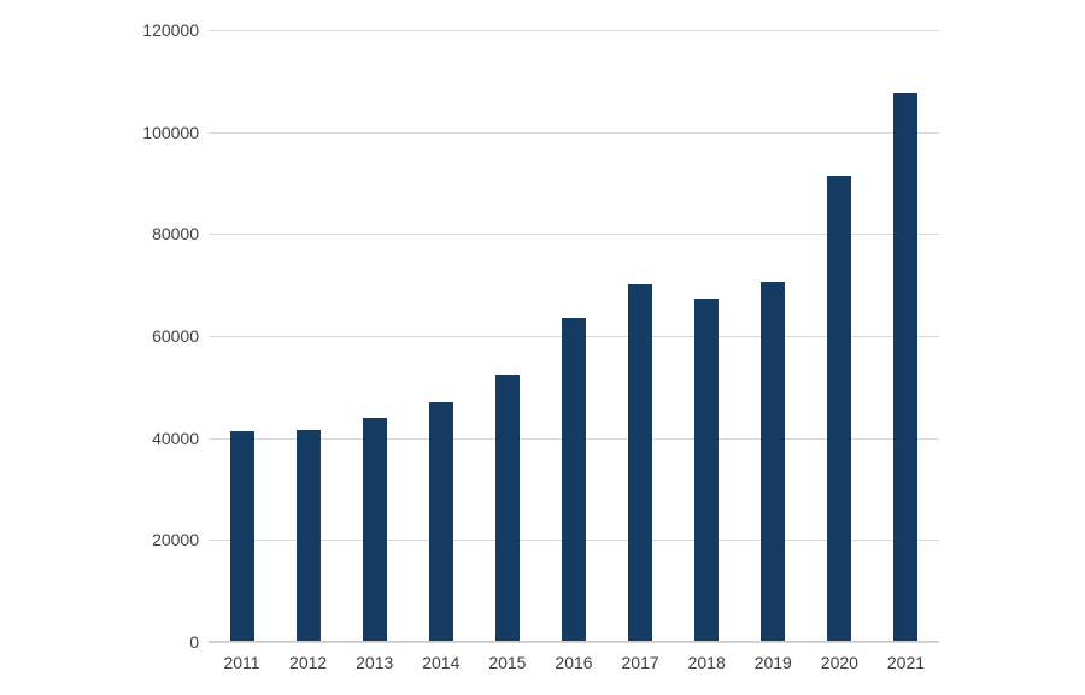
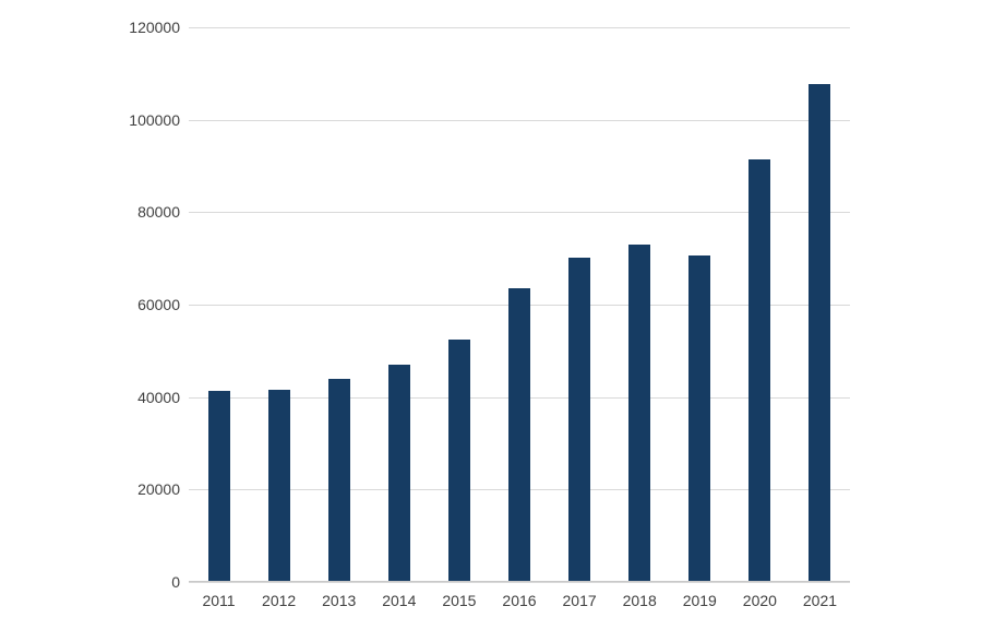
2018: 67000 -> 73000
